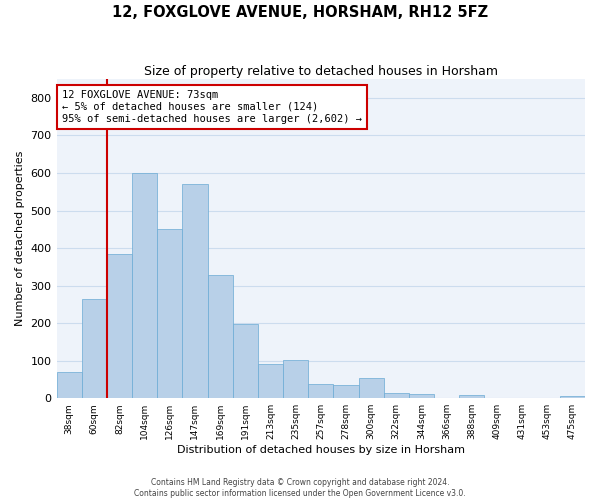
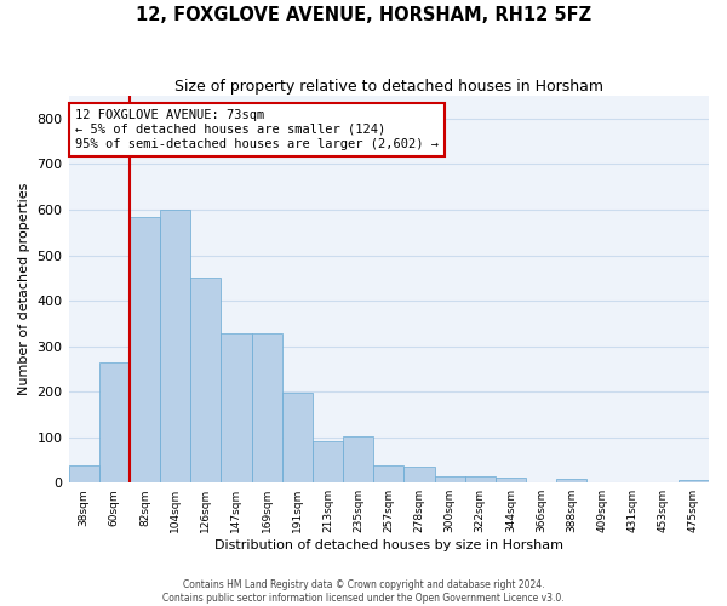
38sqm: 70 -> 38
82sqm: 385 -> 585
147sqm: 570 -> 328
300sqm: 55 -> 13
